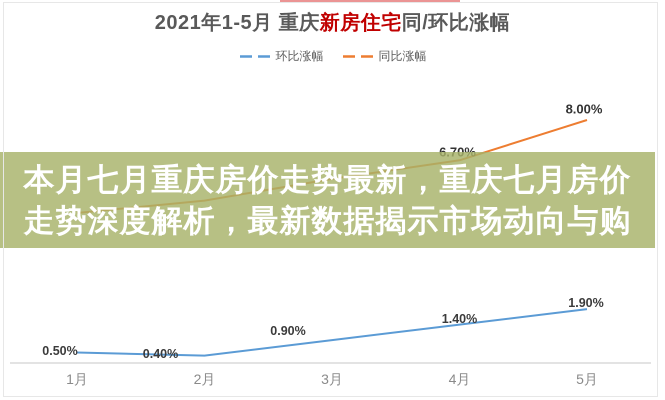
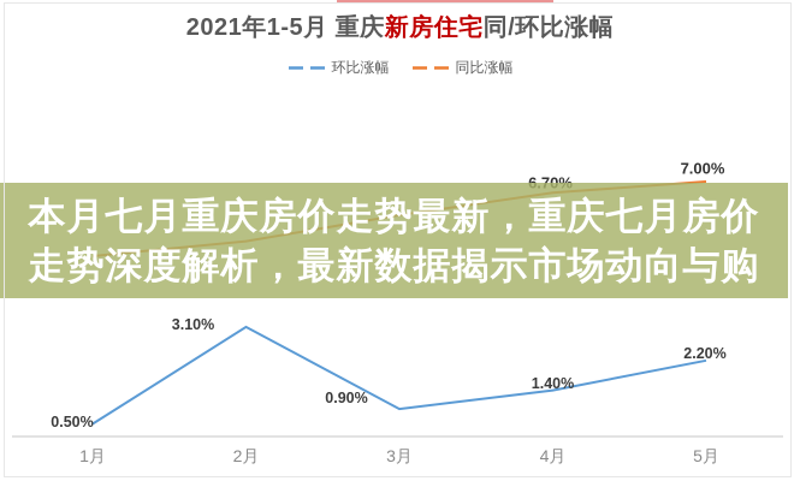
环比涨幅/2月: 0.40% -> 3.10%
环比涨幅/5月: 1.90% -> 2.20%
同比涨幅/5月: 8.00% -> 7.00%
